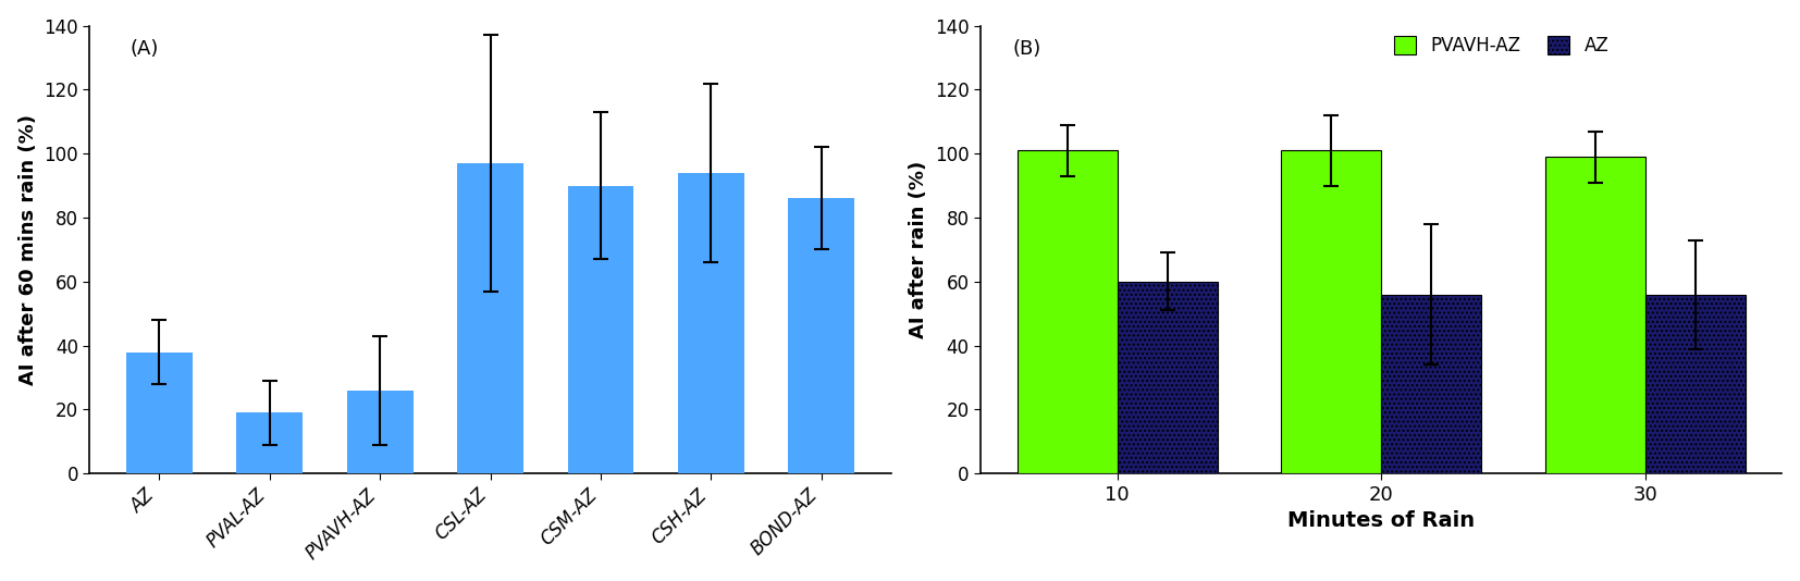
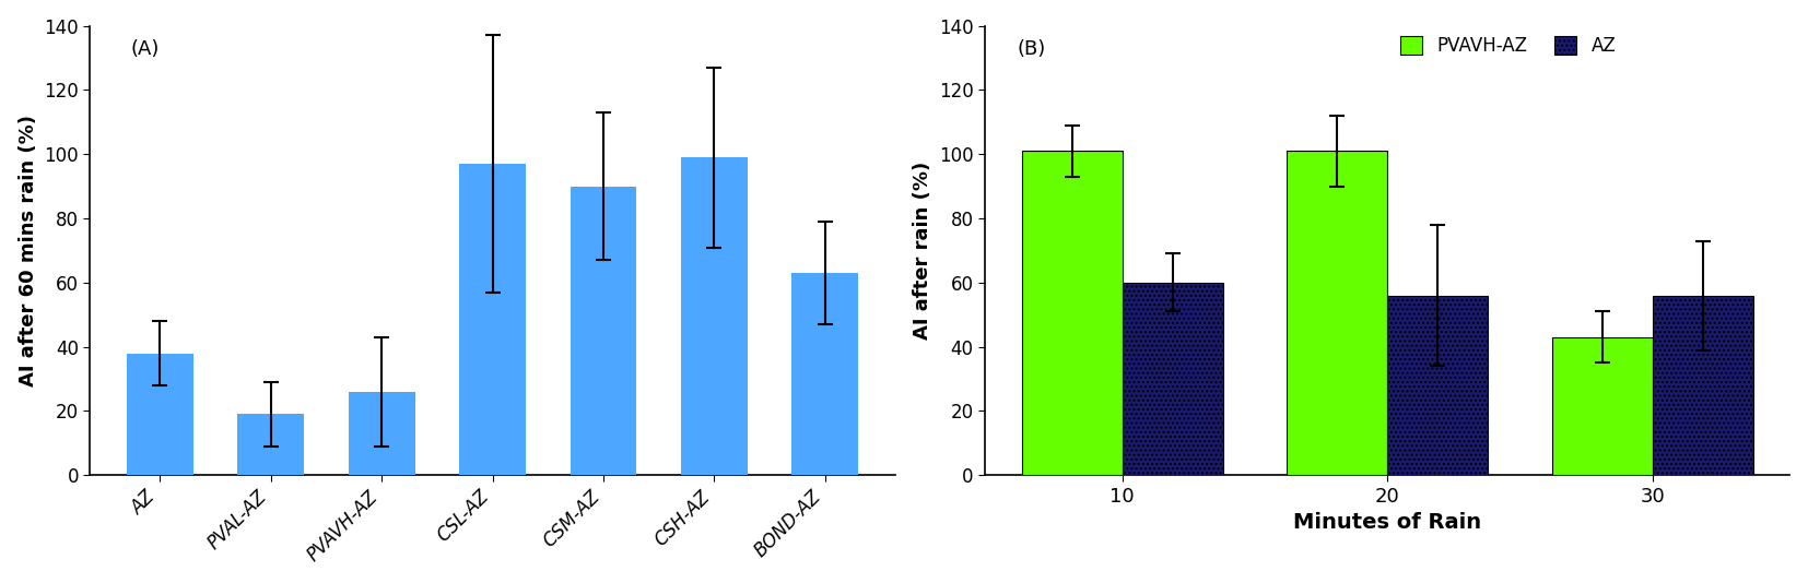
CSH-AZ: 94 -> 99
BOND-AZ: 86 -> 63
PVAVH-AZ/30: 99 -> 43
